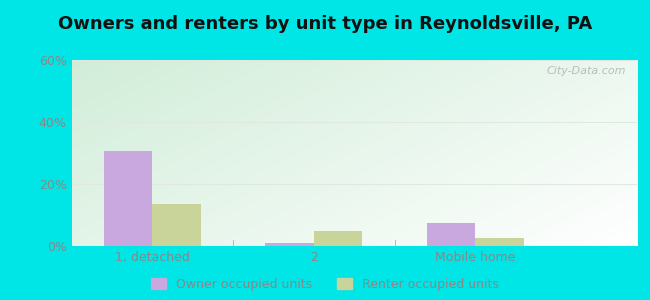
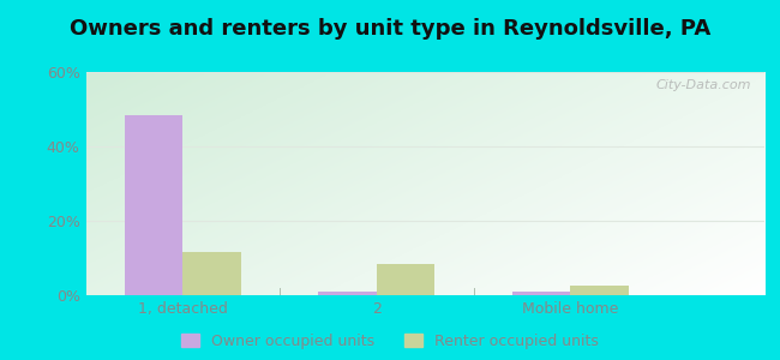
Owner occupied units/1, detached: 30.5% -> 48.5%
Renter occupied units/1, detached: 13.5% -> 11.5%
Renter occupied units/2: 5.0% -> 8.5%
Owner occupied units/Mobile home: 7.5% -> 1.0%
